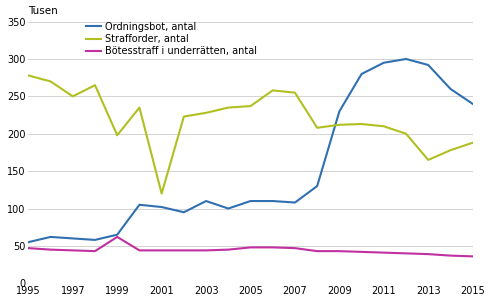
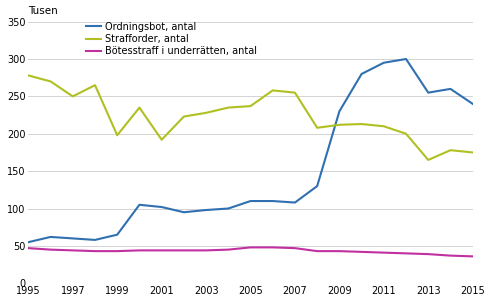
Bötesstraff i underrätten, antal/1999: 62 -> 43
Strafforder, antal/2001: 120 -> 192
Ordningsbot, antal/2003: 110 -> 98
Ordningsbot, antal/2013: 292 -> 255
Strafforder, antal/2015: 188 -> 175
